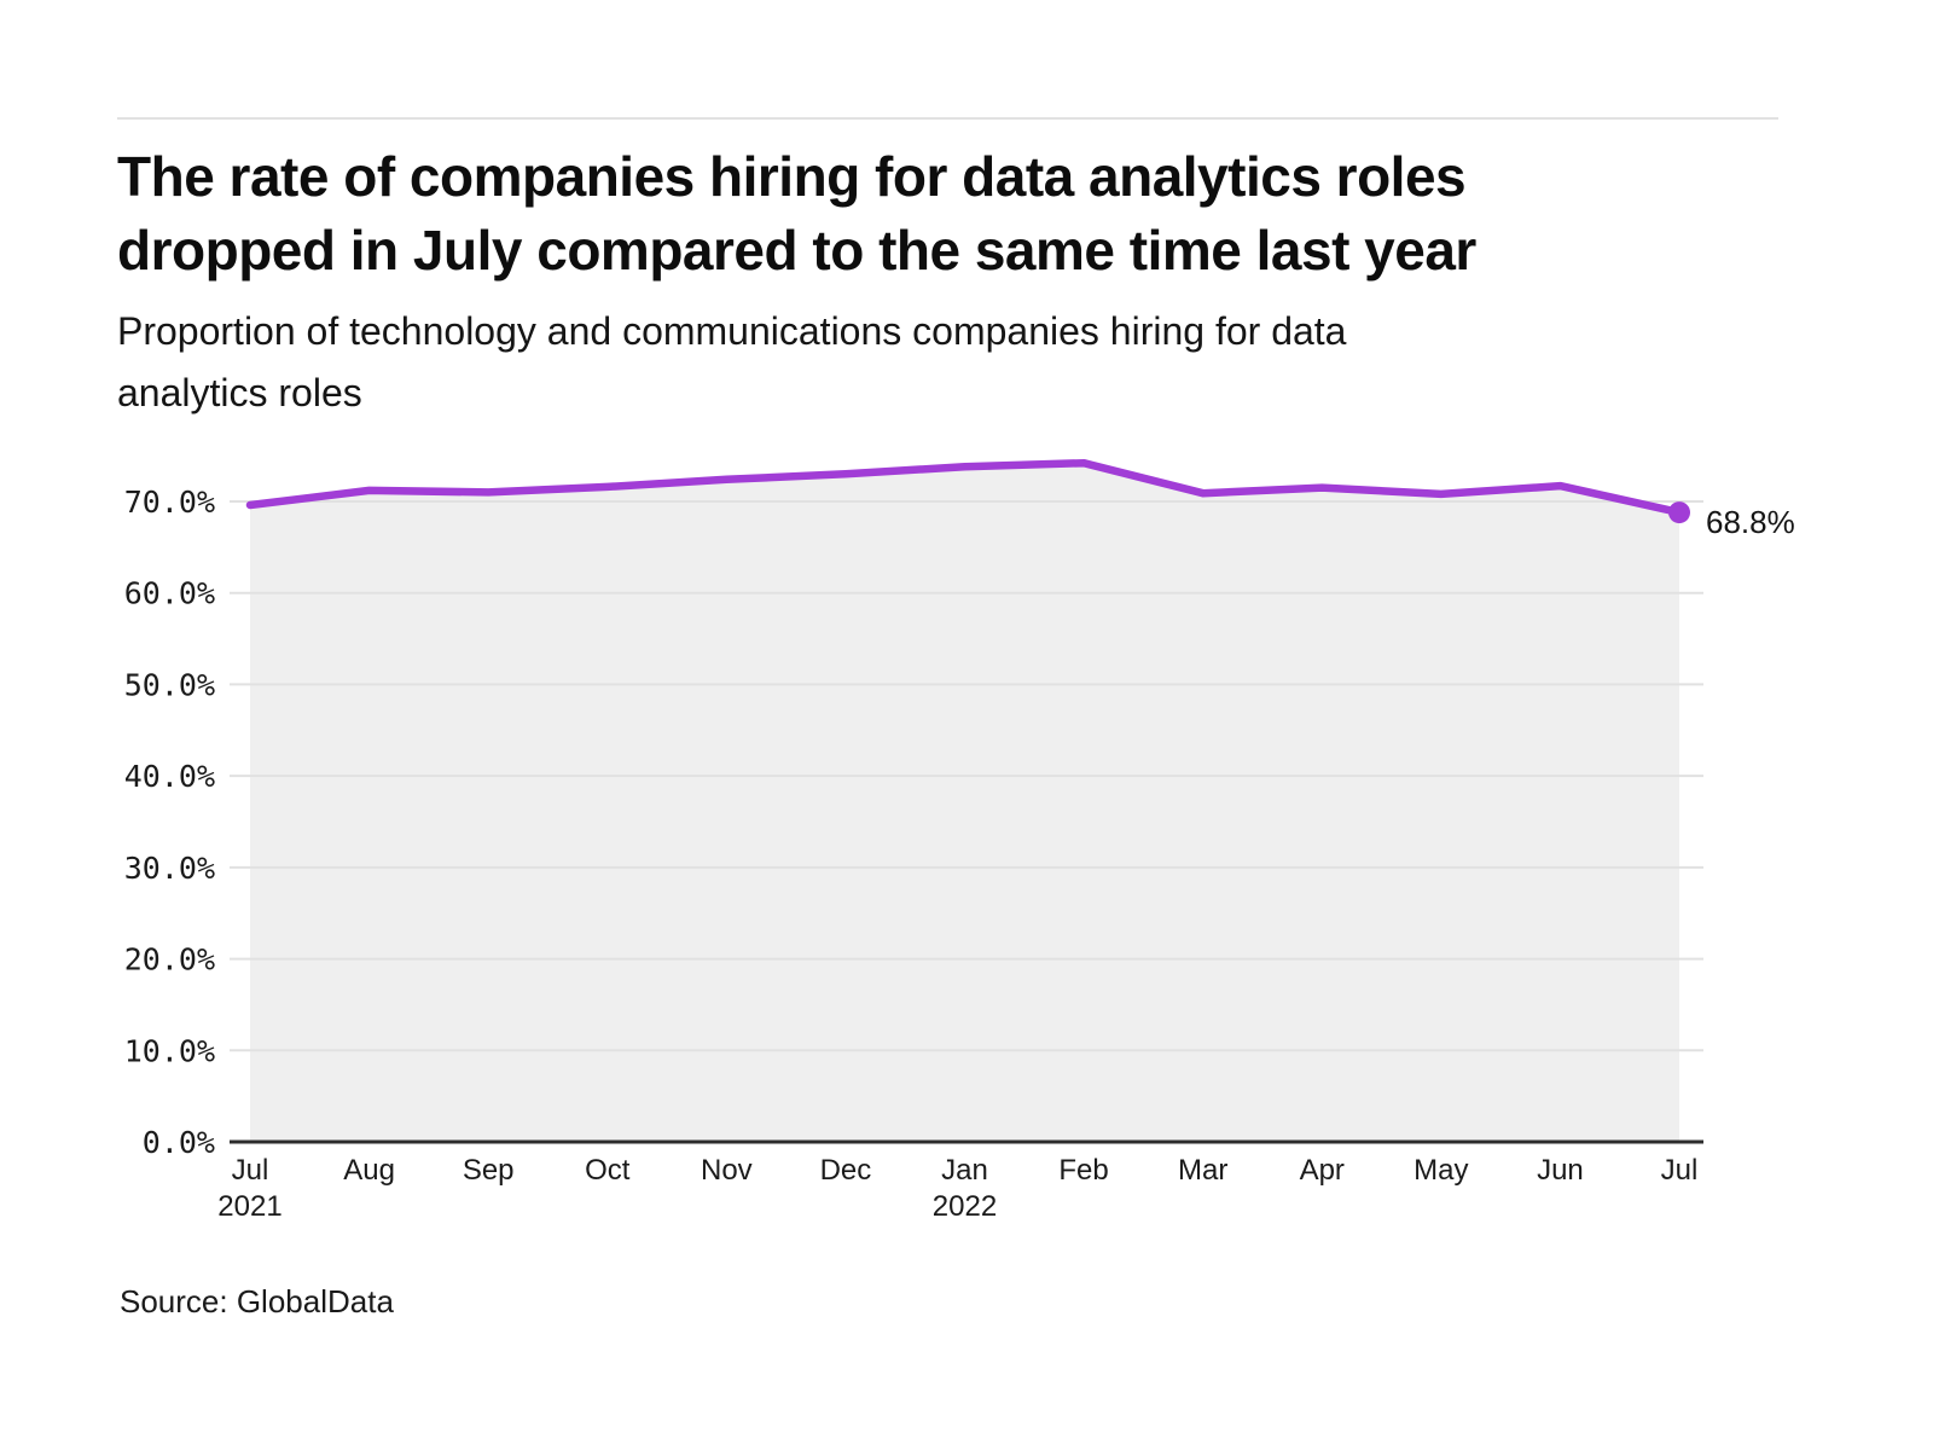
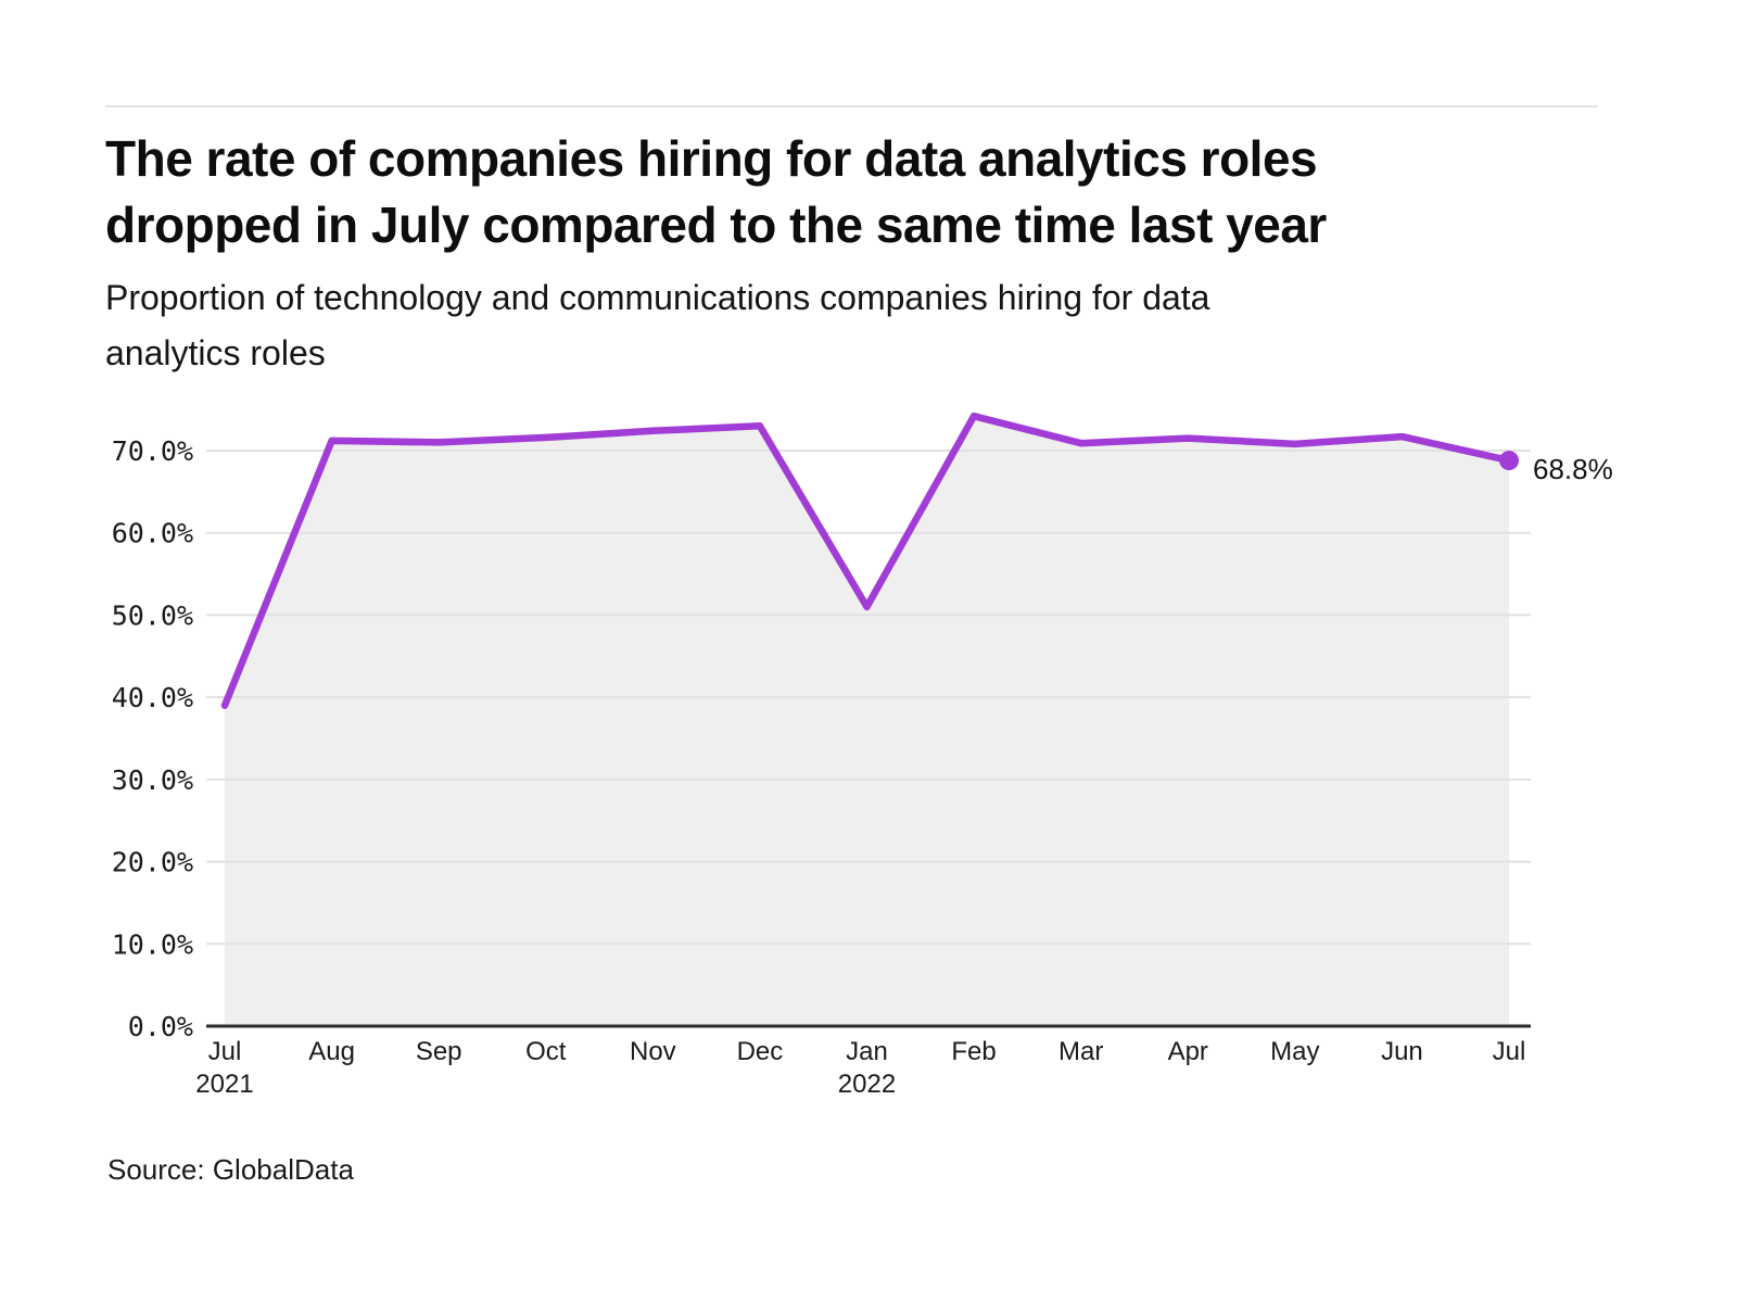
Jul 2021: 70% -> 39%
Jan 2022: 74% -> 51%
